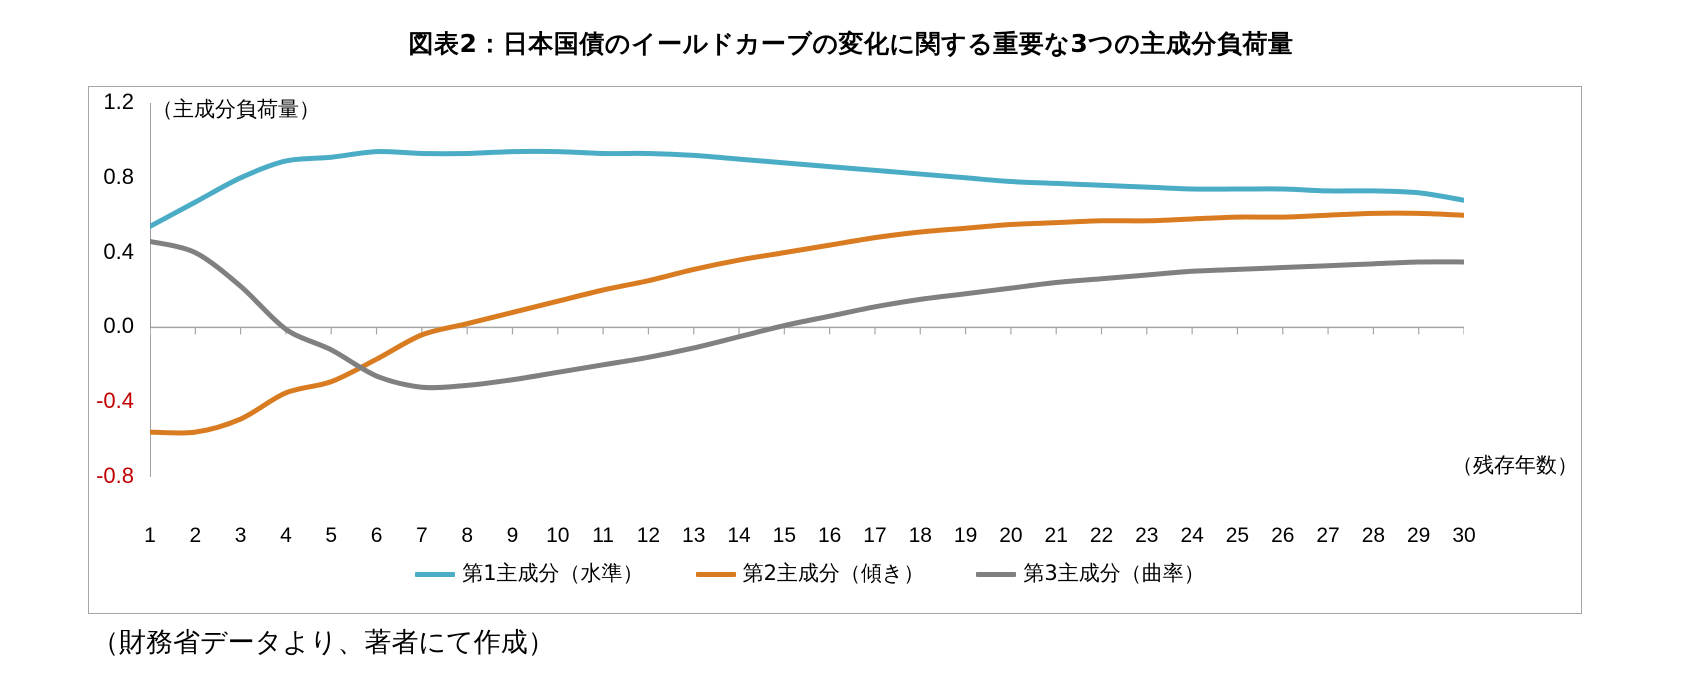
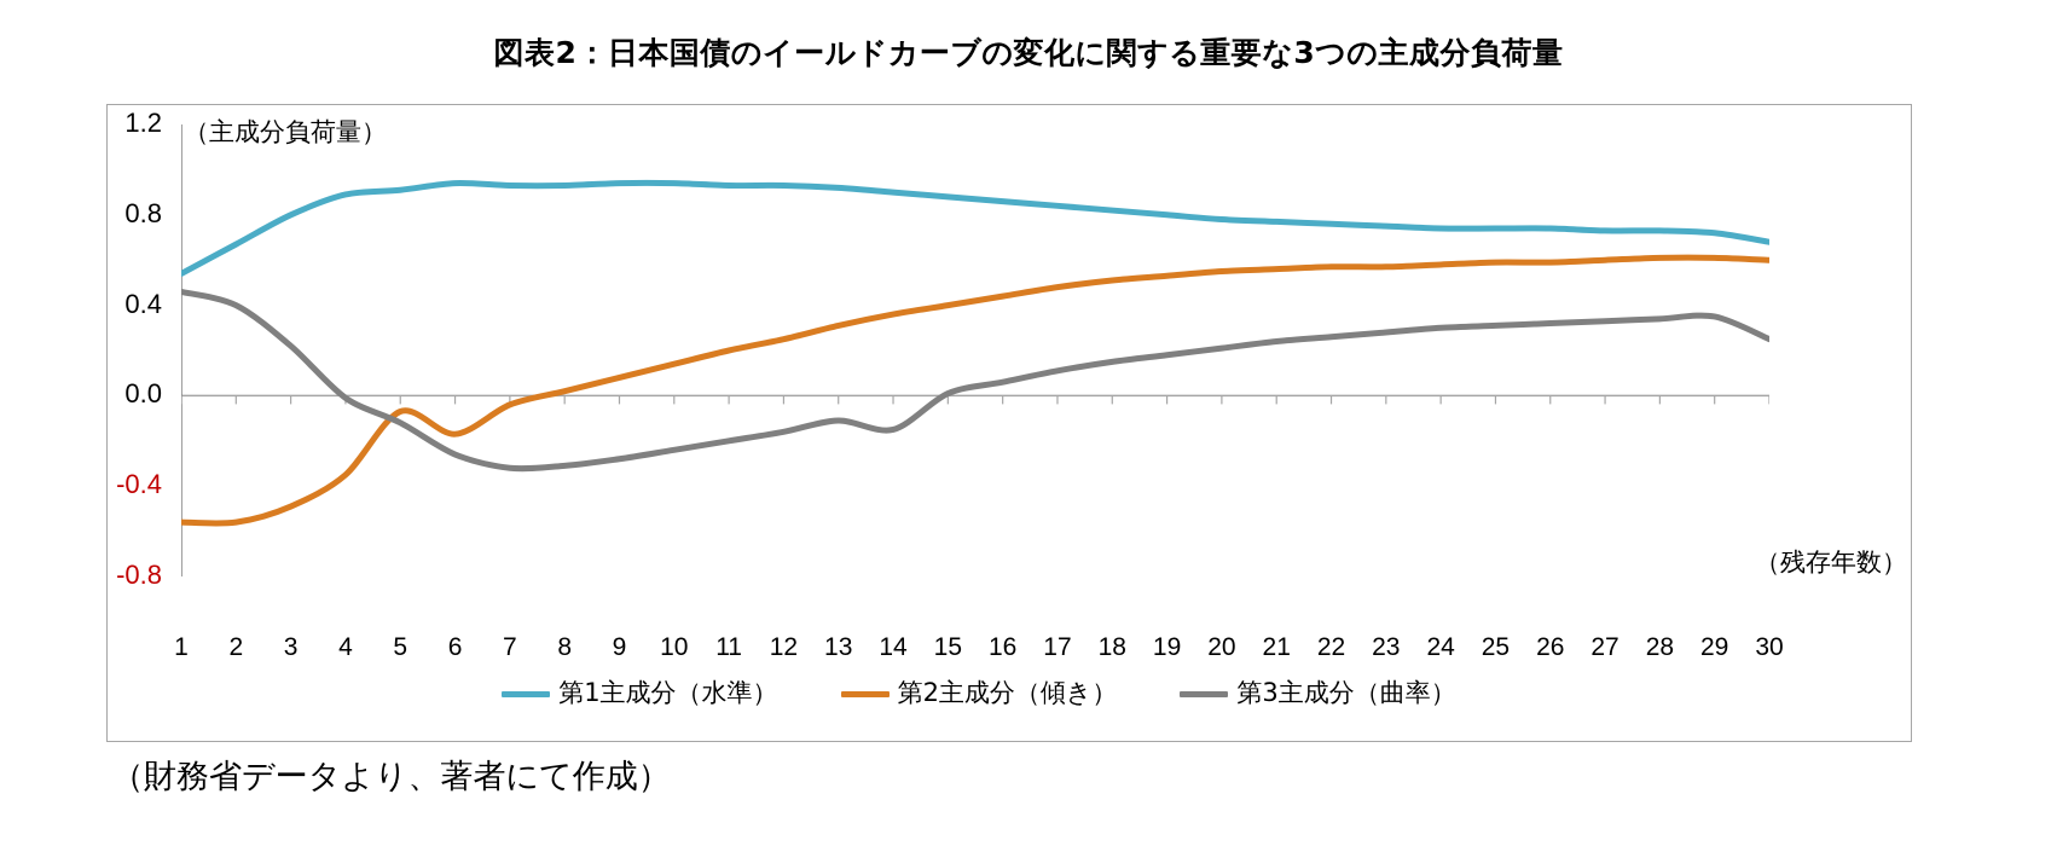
第2主成分（傾き）/5: -0.29 -> -0.07
第3主成分（曲率）/14: -0.05 -> -0.15
第3主成分（曲率）/30: 0.35 -> 0.25
